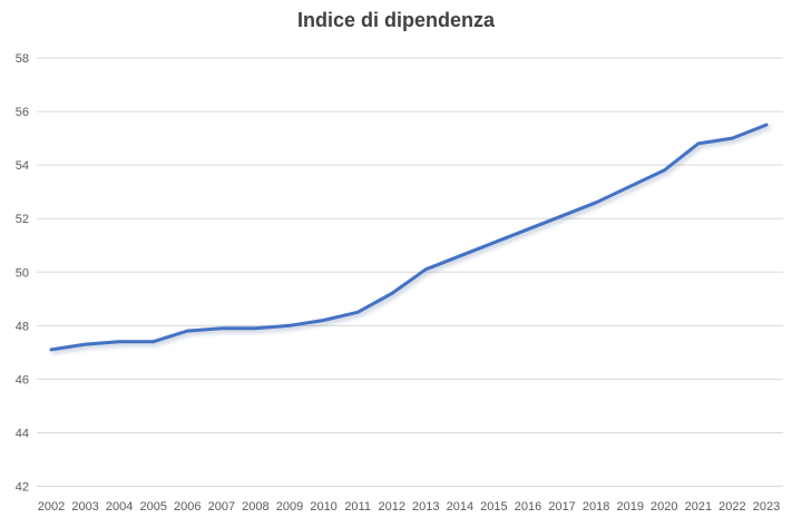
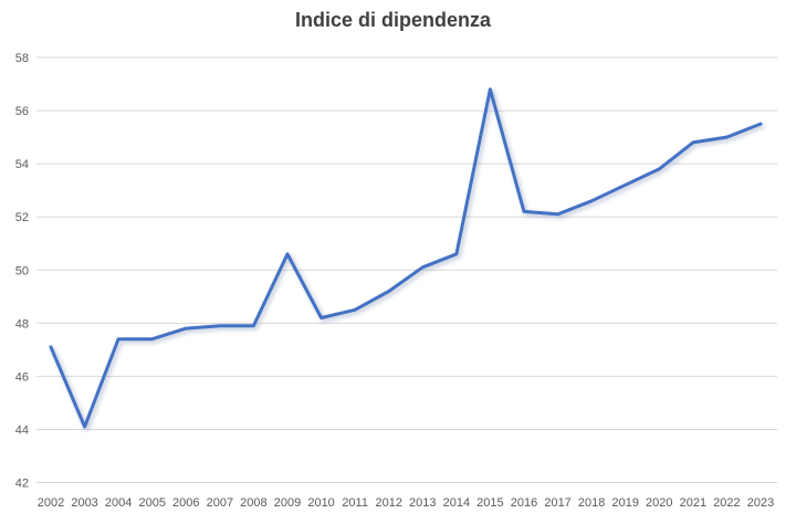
2003: 47.3 -> 44.1
2009: 48.0 -> 50.6
2015: 51.1 -> 56.8
2016: 51.6 -> 52.2
